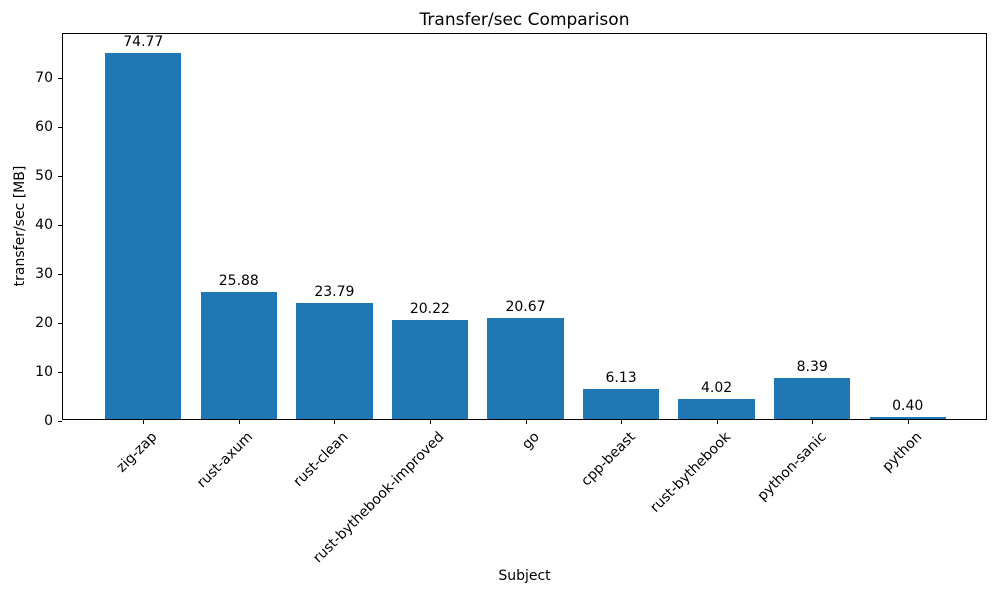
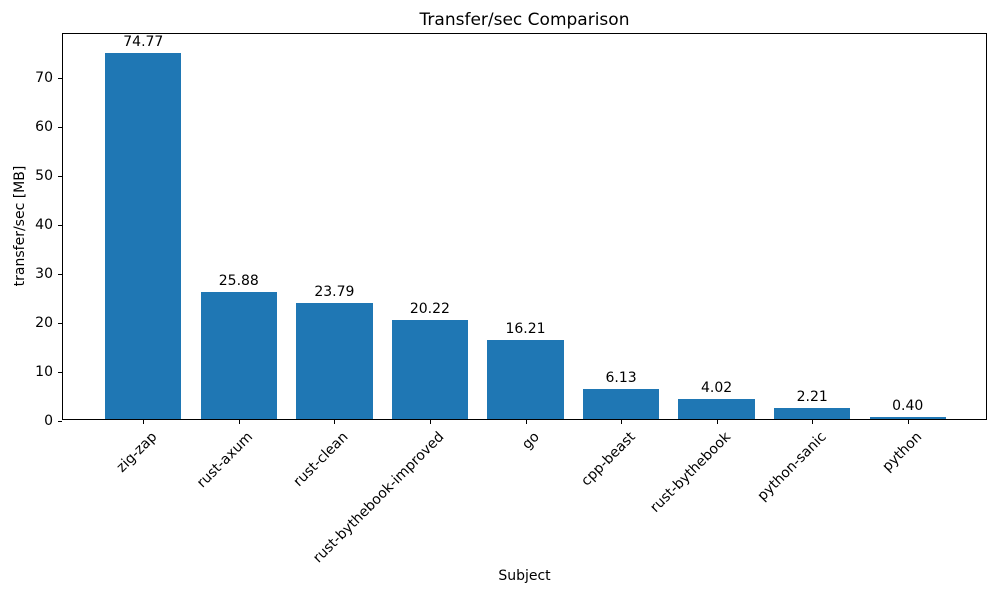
go: 20.67 -> 16.21
python-sanic: 8.39 -> 2.21
